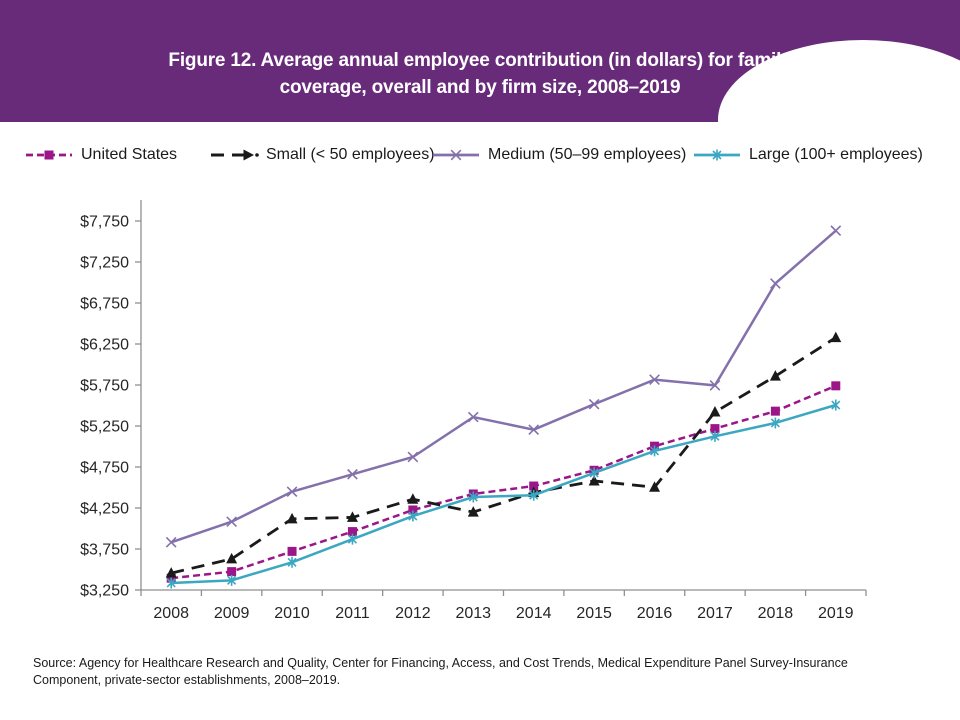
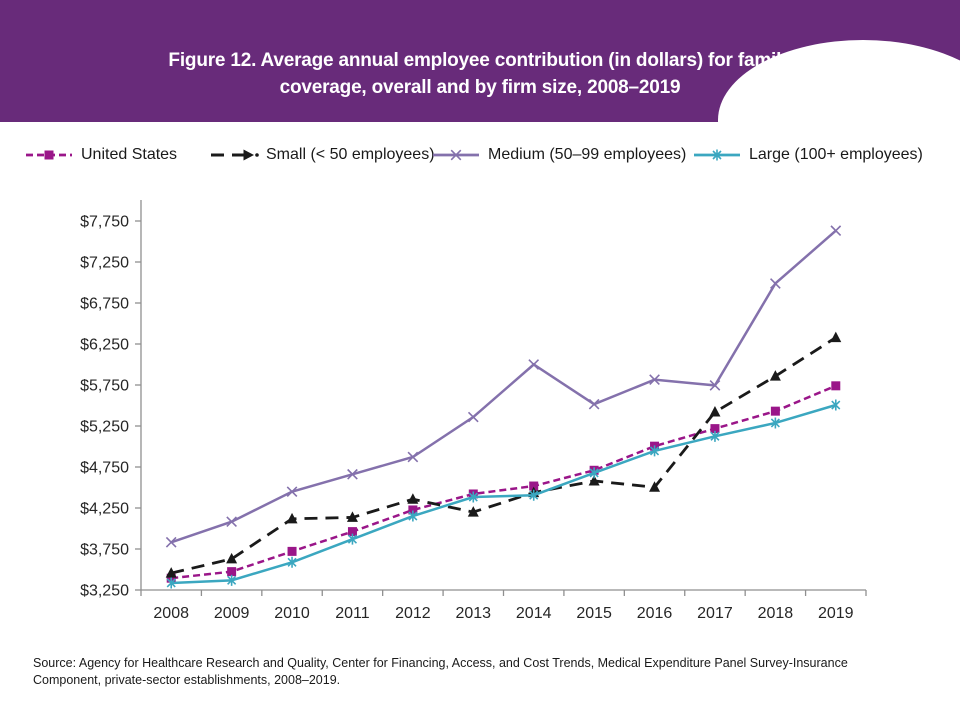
Medium (50–99 employees)/2014: $5200 -> $6000
